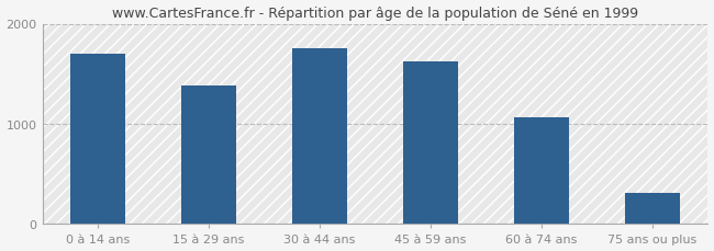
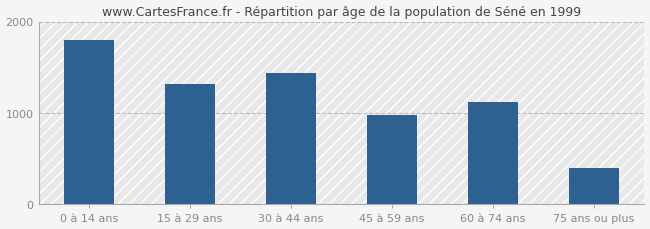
0 à 14 ans: 1700 -> 1800
15 à 29 ans: 1380 -> 1320
30 à 44 ans: 1750 -> 1440
45 à 59 ans: 1620 -> 980
60 à 74 ans: 1060 -> 1120
75 ans ou plus: 310 -> 400
